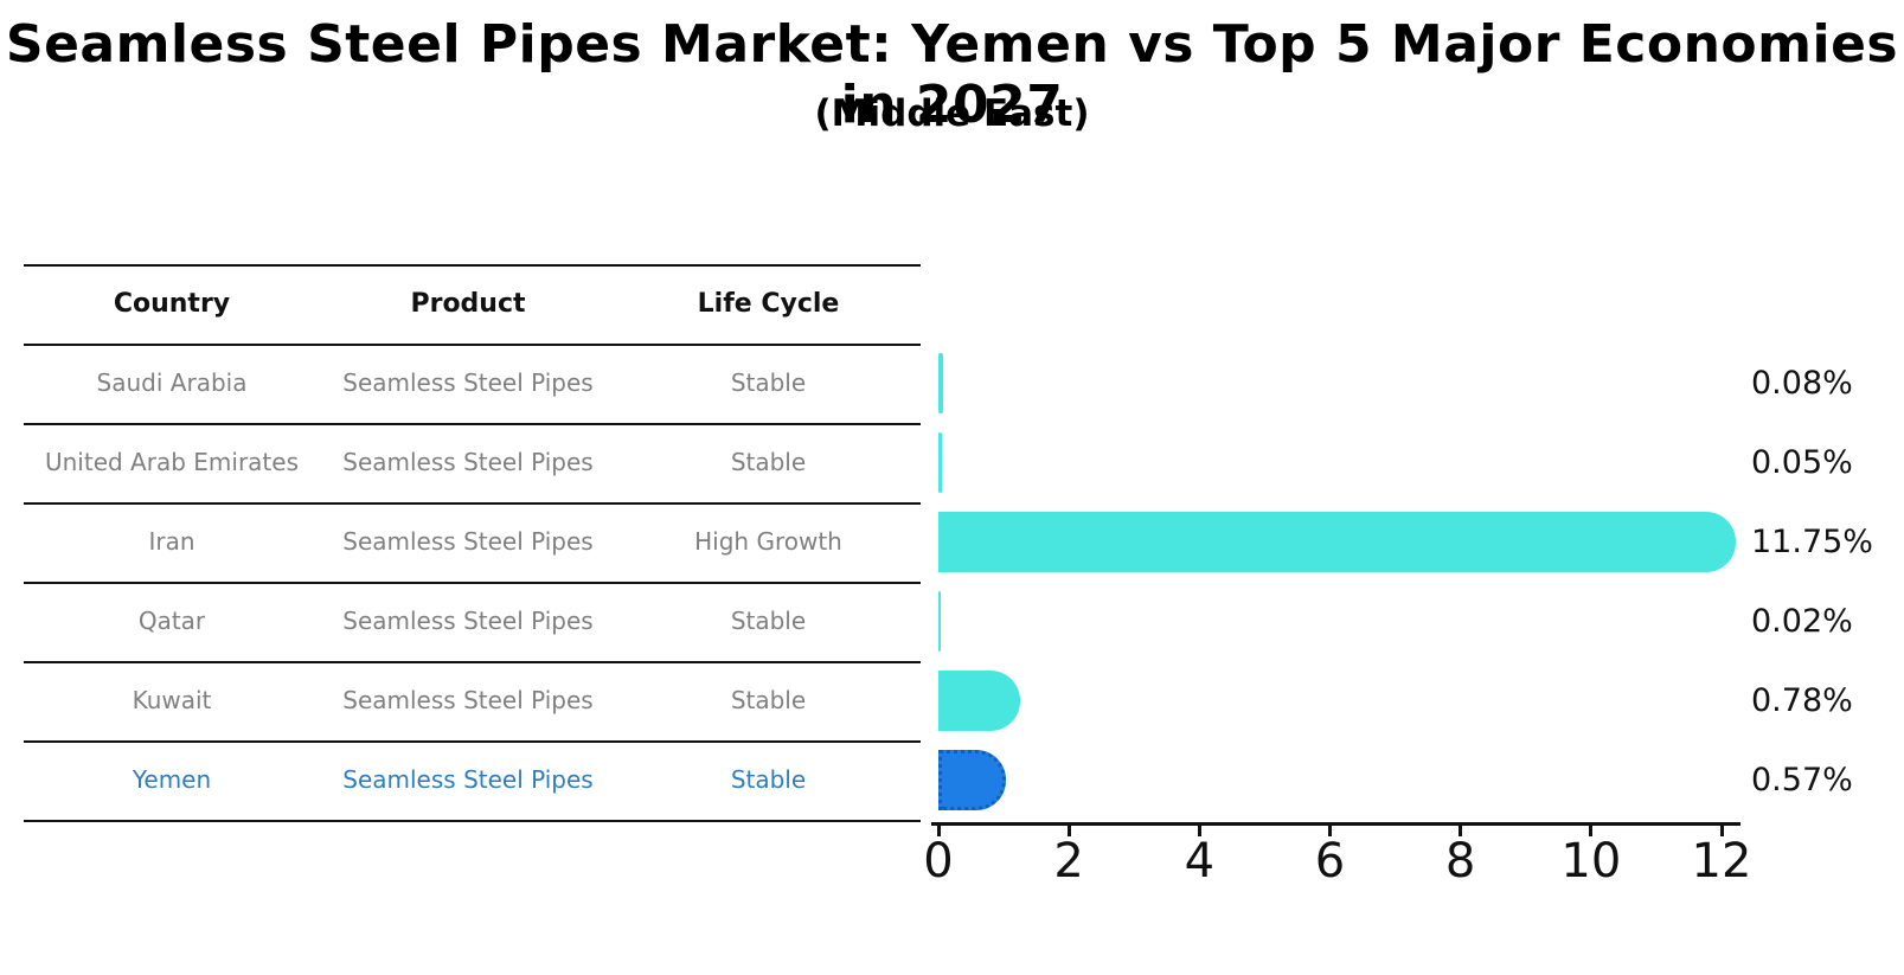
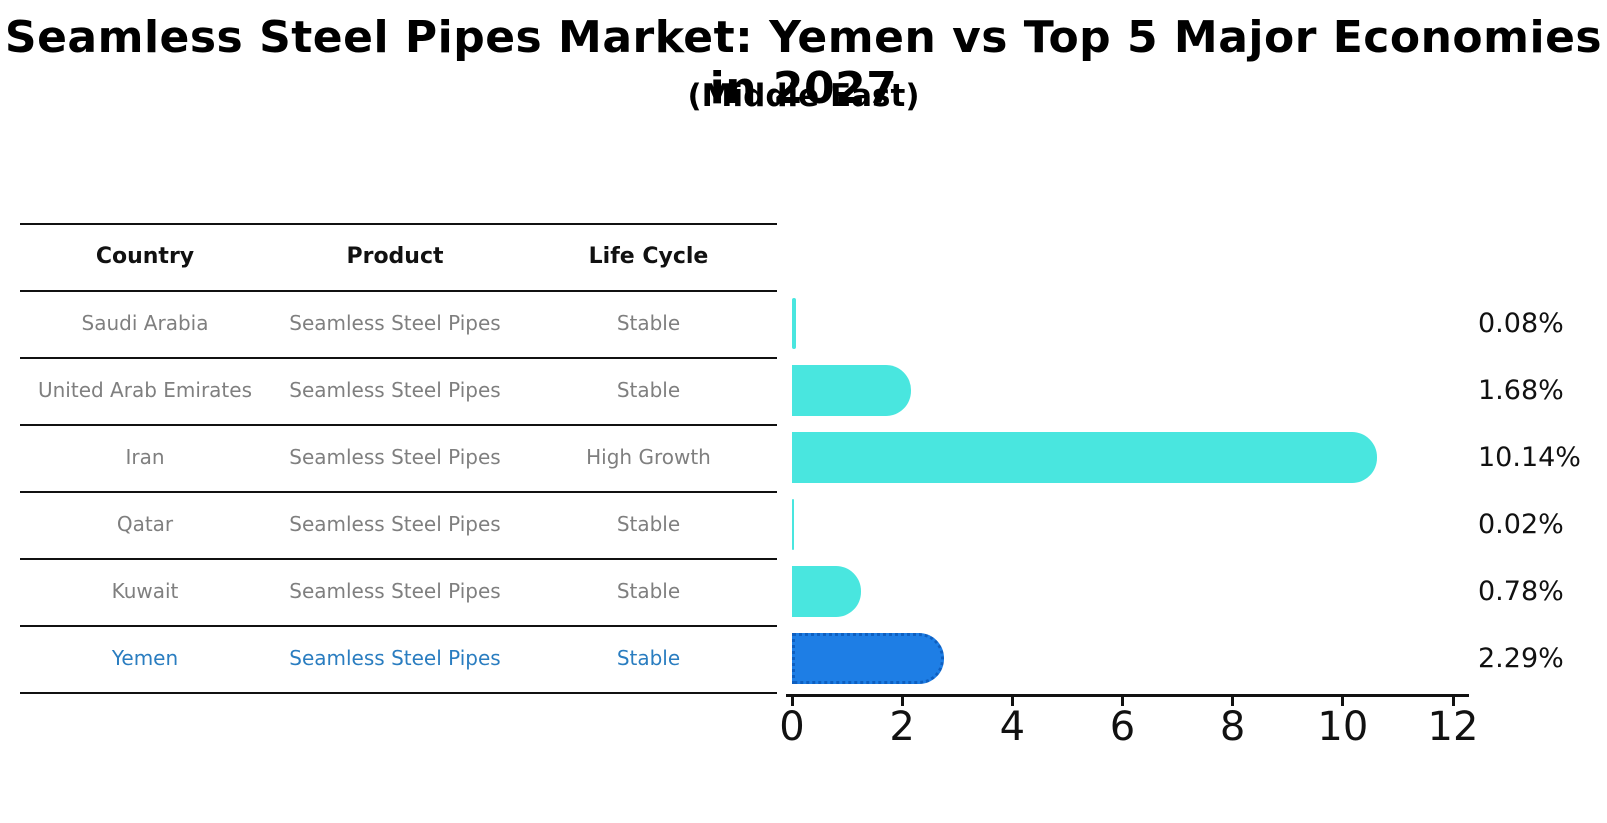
United Arab Emirates: 0.05% -> 1.68%
Iran: 11.75% -> 10.14%
Yemen: 0.57% -> 2.29%
